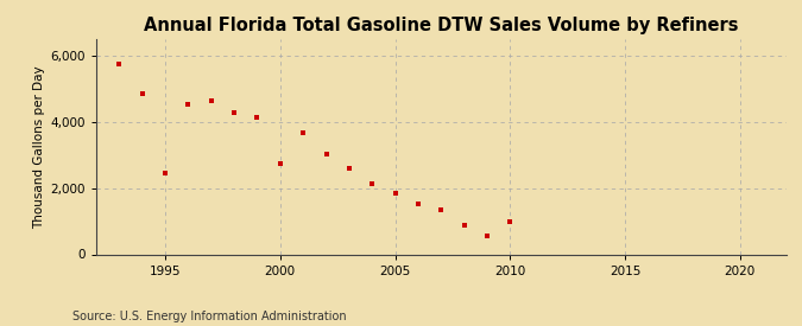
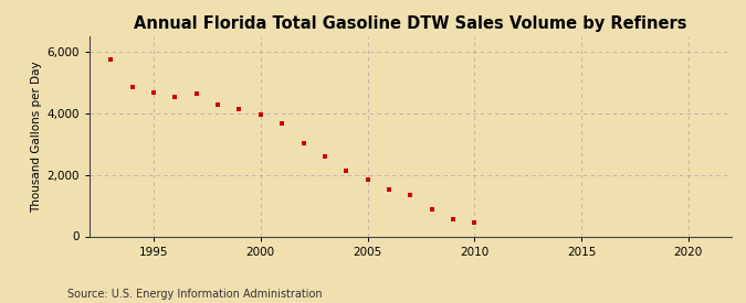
1995: 2,450 -> 4,680
2000: 2,750 -> 3,970
2010: 1,000 -> 460
